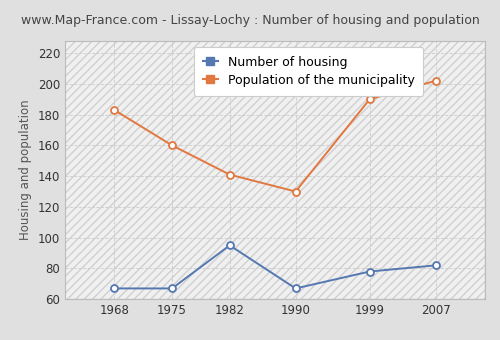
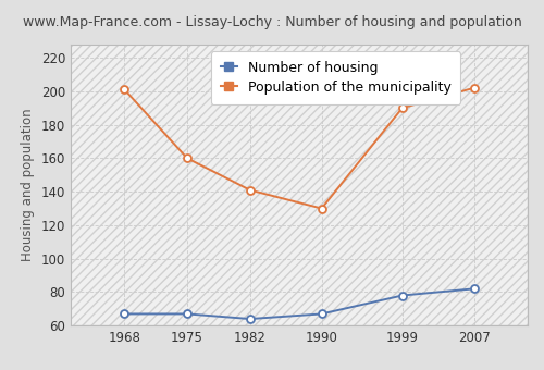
Population of the municipality/1968: 183 -> 201
Number of housing/1982: 95 -> 64
